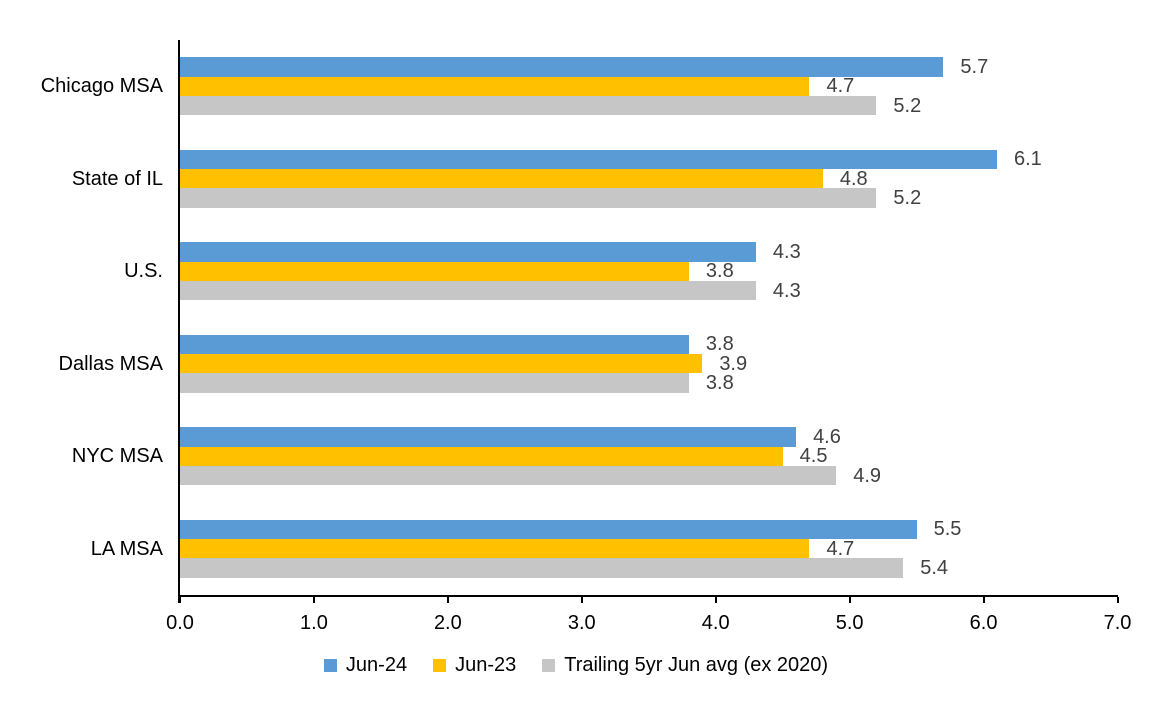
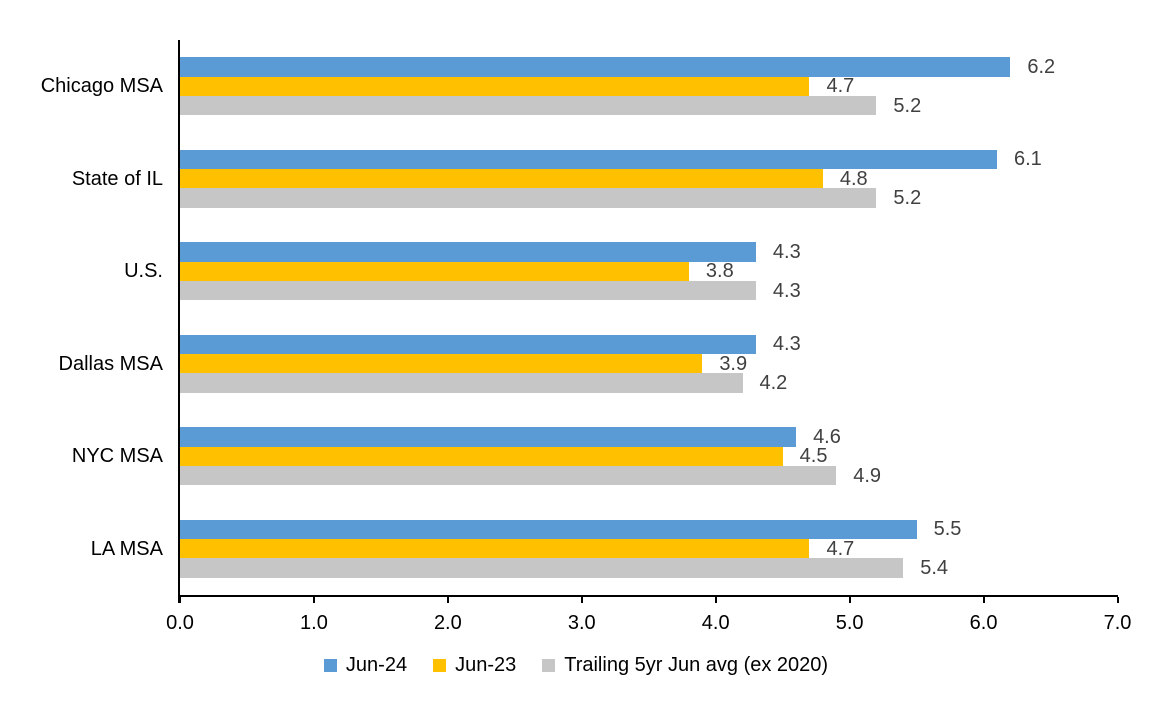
Jun-24/Chicago MSA: 5.7 -> 6.2
Jun-24/Dallas MSA: 3.8 -> 4.3
Trailing 5yr Jun avg (ex 2020)/Dallas MSA: 3.8 -> 4.2
